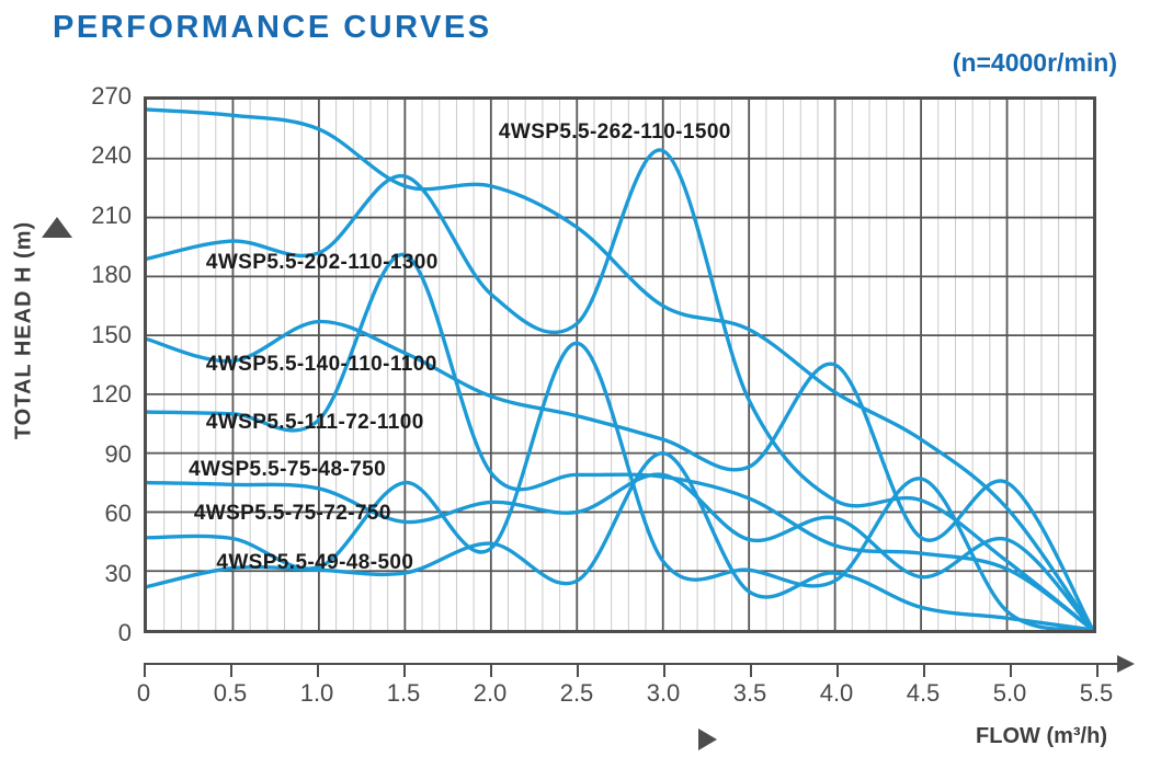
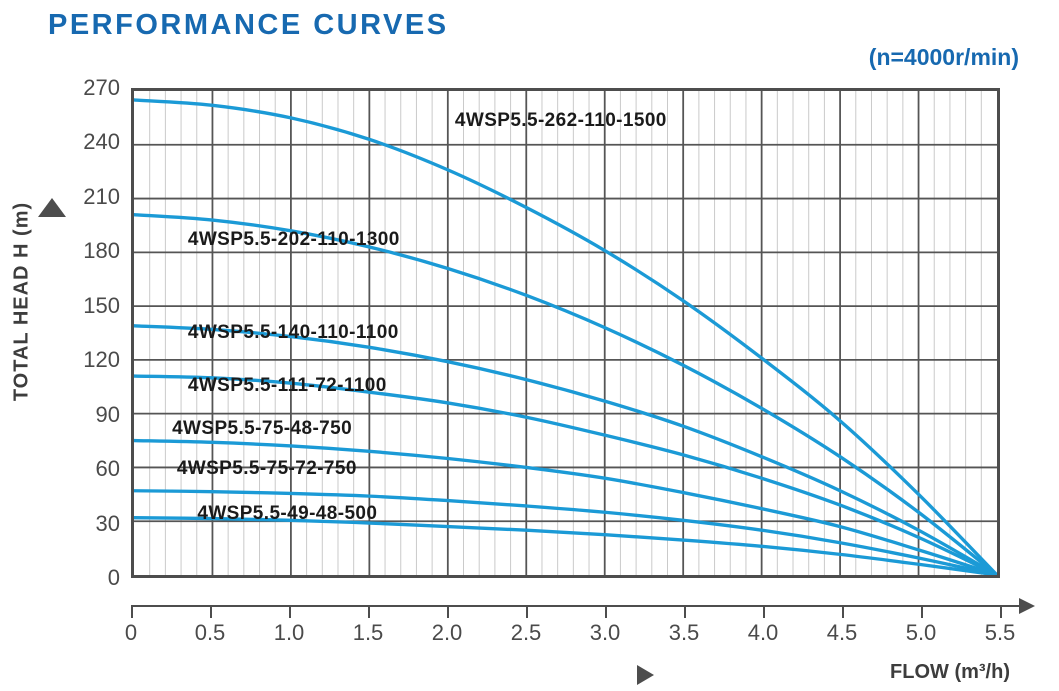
4WSP5.5-202-110-1300/0: 189 -> 201
4WSP5.5-140-110-1100/0: 148 -> 139
4WSP5.5-49-48-500/0: 22 -> 32
4WSP5.5-140-110-1100/1.0: 157 -> 133
4WSP5.5-75-72-750/1.0: 32 -> 46
4WSP5.5-262-110-1500/1.5: 226 -> 243
4WSP5.5-202-110-1300/1.5: 231 -> 183
4WSP5.5-140-110-1100/1.5: 141 -> 127
4WSP5.5-111-72-1100/1.5: 191 -> 102
4WSP5.5-75-48-750/1.5: 55 -> 69
4WSP5.5-75-72-750/1.5: 75 -> 44
4WSP5.5-111-72-1100/2.0: 80 -> 96
4WSP5.5-49-48-500/2.0: 44 -> 27
4WSP5.5-111-72-1100/2.5: 79 -> 88
4WSP5.5-75-72-750/2.5: 146 -> 38
4WSP5.5-262-110-1500/3.0: 165 -> 181
4WSP5.5-202-110-1300/3.0: 244 -> 138
4WSP5.5-75-48-750/3.0: 79 -> 54
4WSP5.5-49-48-500/3.0: 90 -> 22
4WSP5.5-202-110-1300/4.0: 66 -> 93
4WSP5.5-140-110-1100/4.0: 135 -> 66
4WSP5.5-111-72-1100/4.0: 43 -> 54
4WSP5.5-75-48-750/4.0: 57 -> 37
4WSP5.5-49-48-500/4.0: 29 -> 16
4WSP5.5-262-110-1500/4.5: 97 -> 86
4WSP5.5-75-72-750/4.5: 77 -> 18
4WSP5.5-262-110-1500/5.0: 62 -> 45
4WSP5.5-140-110-1100/5.0: 75 -> 25
4WSP5.5-111-72-1100/5.0: 31 -> 21
4WSP5.5-75-48-750/5.0: 46 -> 14
